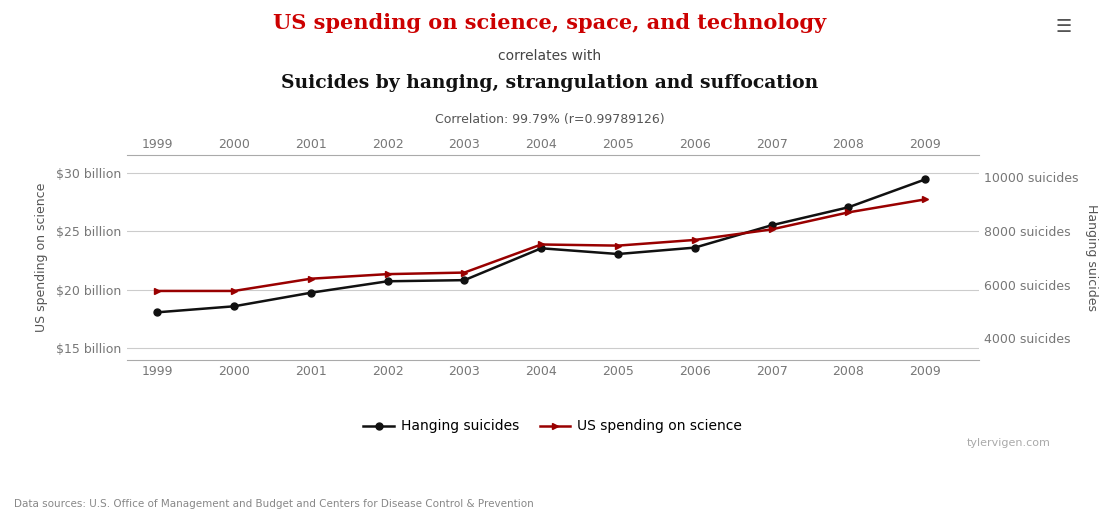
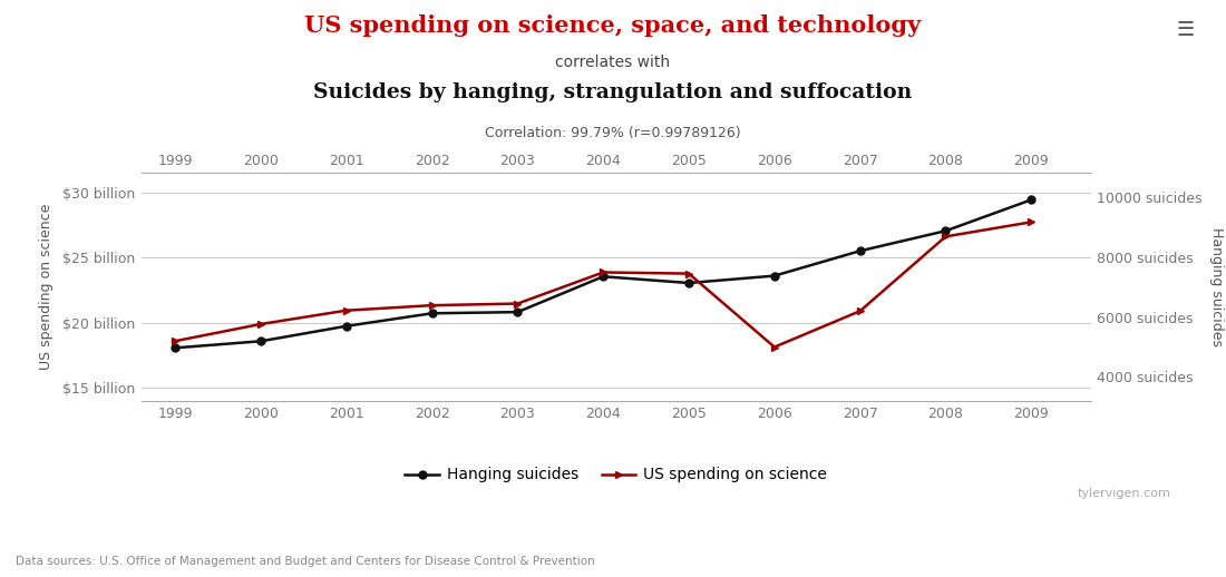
US spending on science/1999: 5760 suicides -> 5200 suicides
US spending on science/2006: 7660 suicides -> 5000 suicides
US spending on science/2007: 8050 suicides -> 6200 suicides
